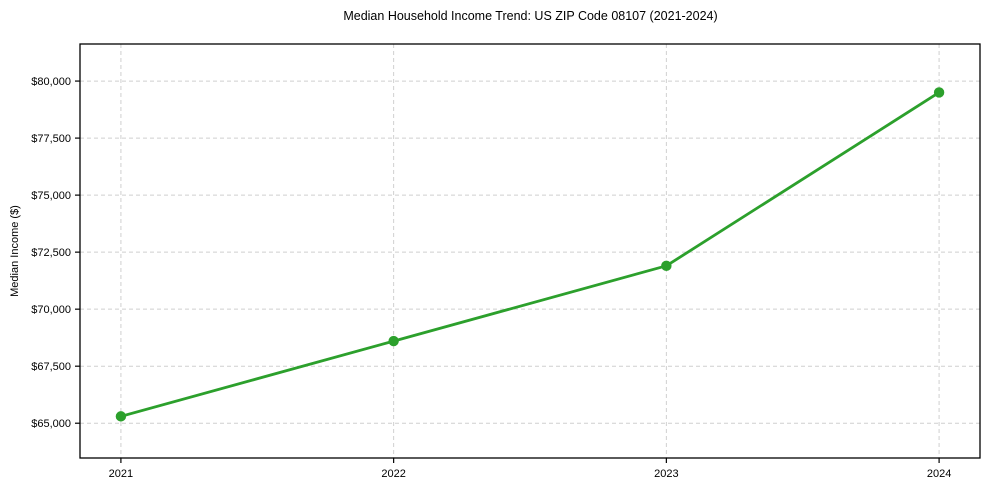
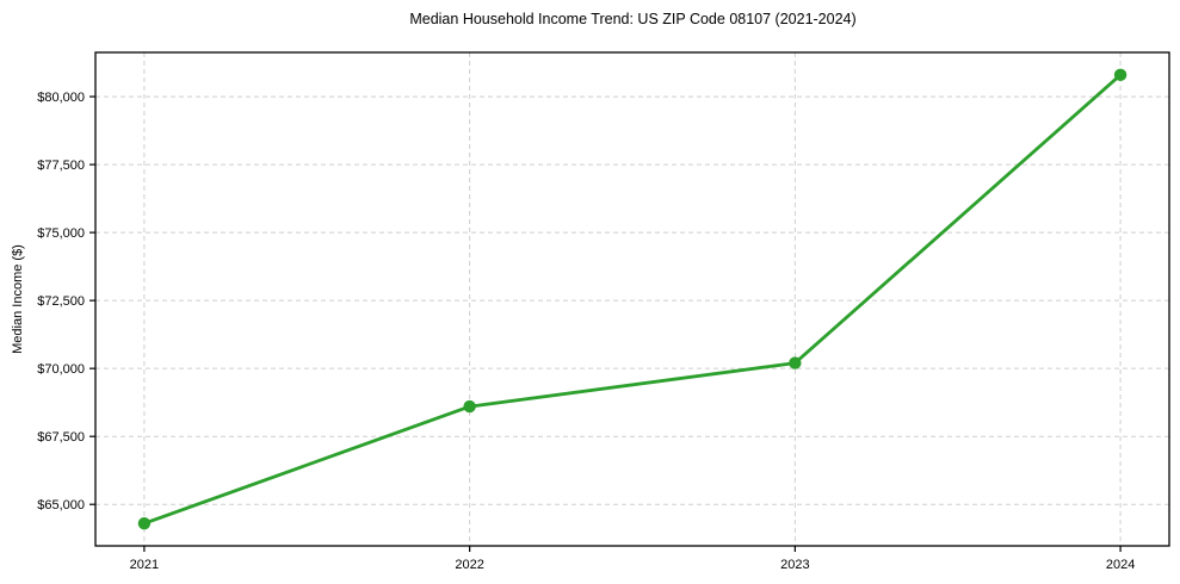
2021: $65300 -> $64300
2023: $71900 -> $70200
2024: $79500 -> $80800
